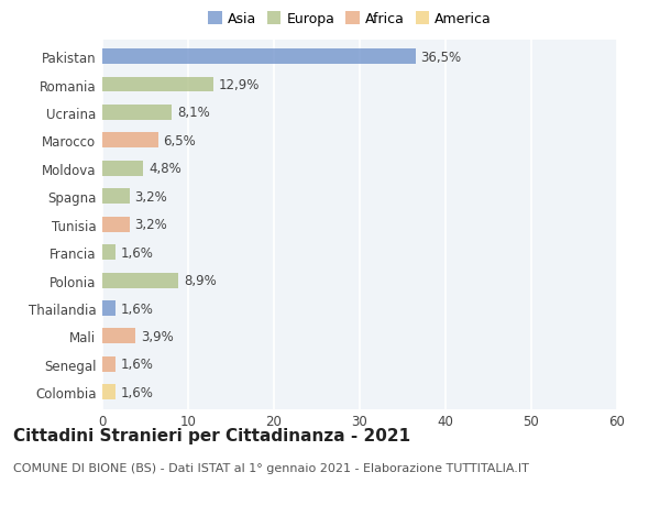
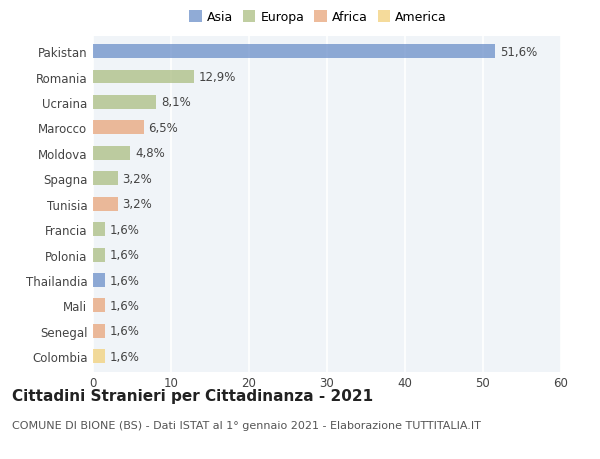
Pakistan: 36,5% -> 51,6%
Polonia: 8,9% -> 1,6%
Mali: 3,9% -> 1,6%
